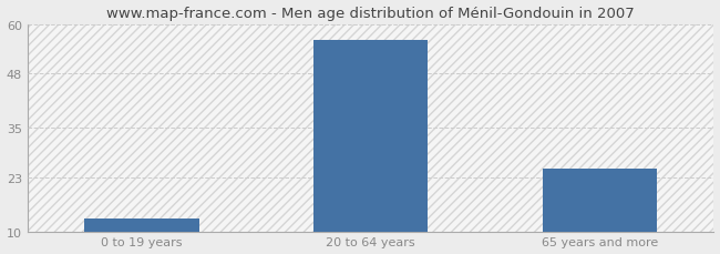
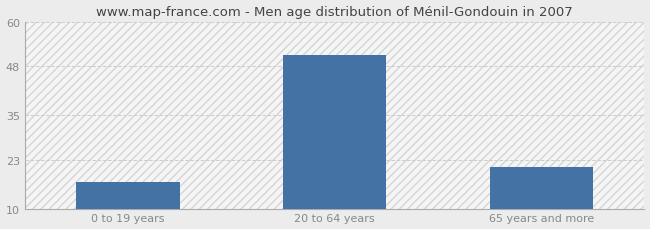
0 to 19 years: 13 -> 17
20 to 64 years: 56 -> 51
65 years and more: 25 -> 21
